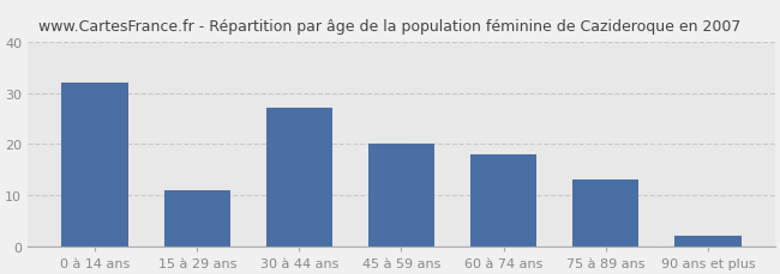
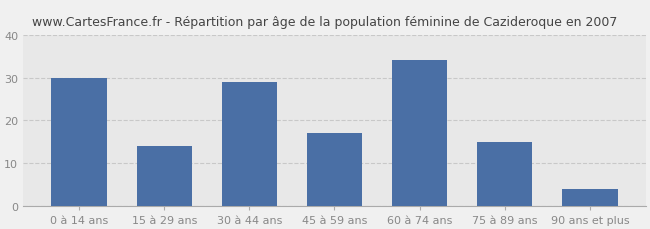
0 à 14 ans: 32 -> 30
15 à 29 ans: 11 -> 14
30 à 44 ans: 27 -> 29
45 à 59 ans: 20 -> 17
60 à 74 ans: 18 -> 34
75 à 89 ans: 13 -> 15
90 ans et plus: 2 -> 4
